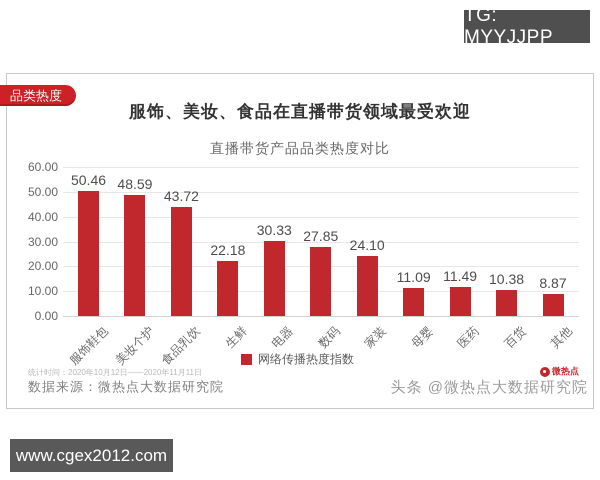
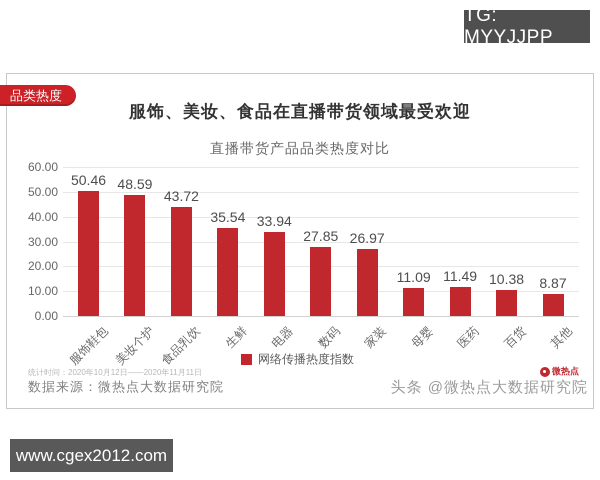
生鲜: 22.18 -> 35.54
电器: 30.33 -> 33.94
家装: 24.10 -> 26.97
